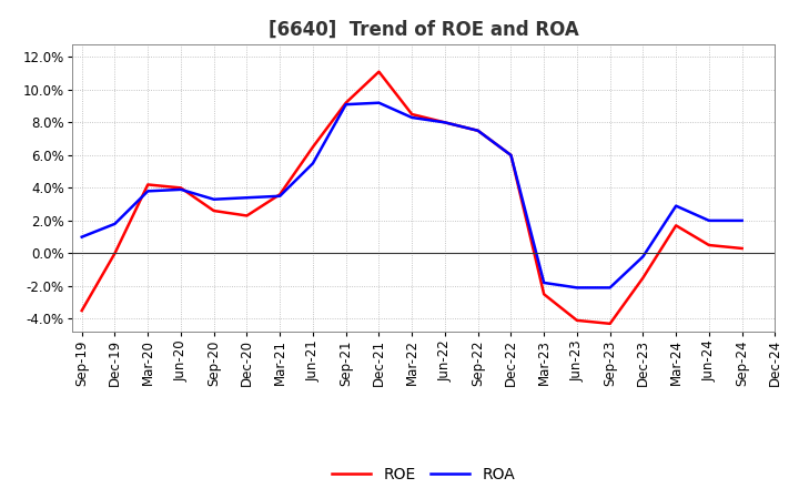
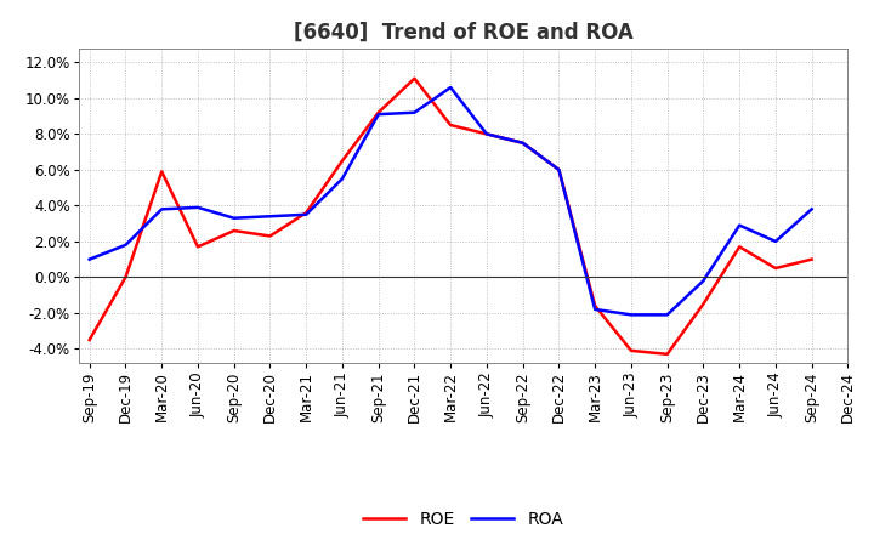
ROE/Mar-20: 4.2% -> 5.9%
ROE/Jun-20: 4.0% -> 1.7%
ROA/Mar-22: 8.3% -> 10.6%
ROE/Mar-23: -2.5% -> -1.6%
ROE/Sep-24: 0.3% -> 1.0%
ROA/Sep-24: 2.0% -> 3.8%
